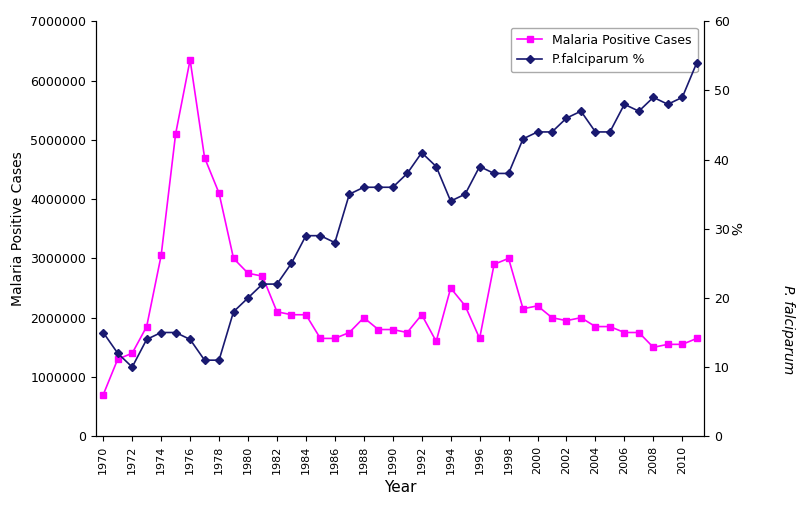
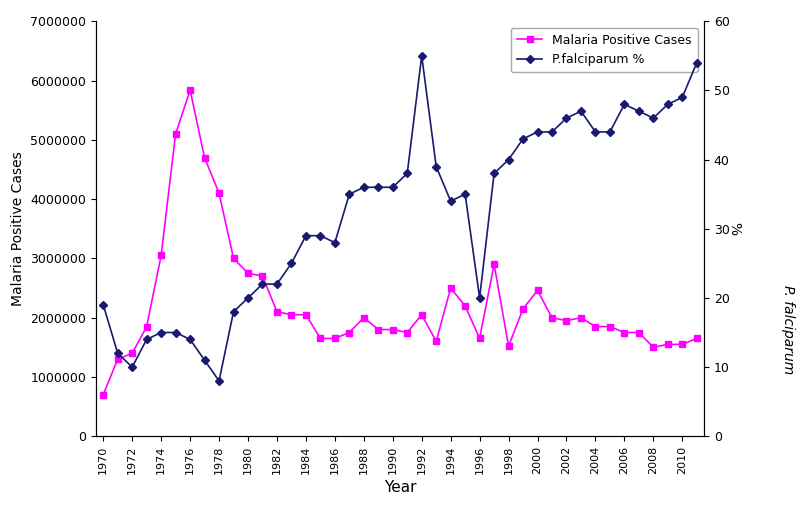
P.falciparum %/1970: 15 -> 19
Malaria Positive Cases/1976: 6350000 -> 5840000
P.falciparum %/1978: 11 -> 8
P.falciparum %/1992: 41 -> 55
P.falciparum %/1996: 39 -> 20
Malaria Positive Cases/1998: 3000000 -> 1520000
P.falciparum %/1998: 38 -> 40
Malaria Positive Cases/2000: 2200000 -> 2460000
P.falciparum %/2008: 49 -> 46
